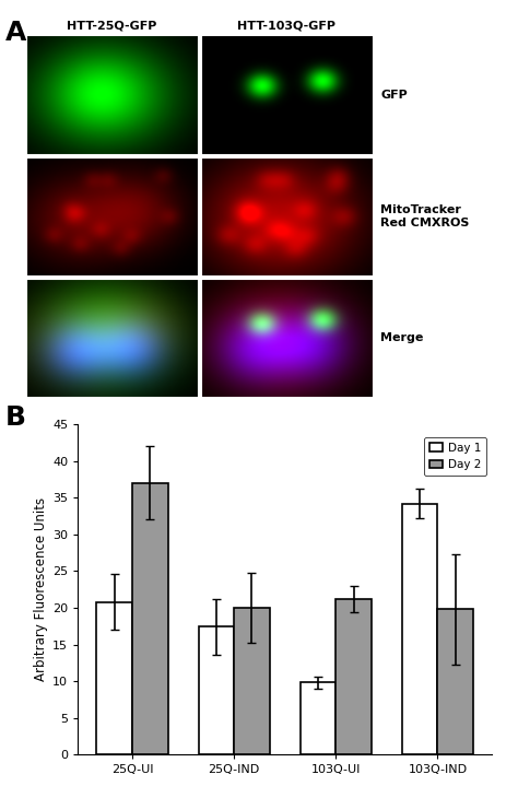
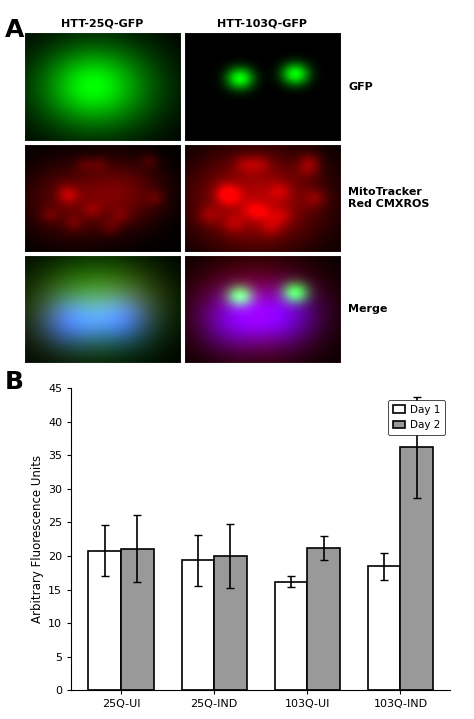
Day 2/25Q-UI: 37.0 -> 21.1
Day 1/25Q-IND: 17.4 -> 19.4
Day 1/103Q-UI: 9.8 -> 16.2
Day 1/103Q-IND: 34.2 -> 18.5
Day 2/103Q-IND: 19.8 -> 36.2
